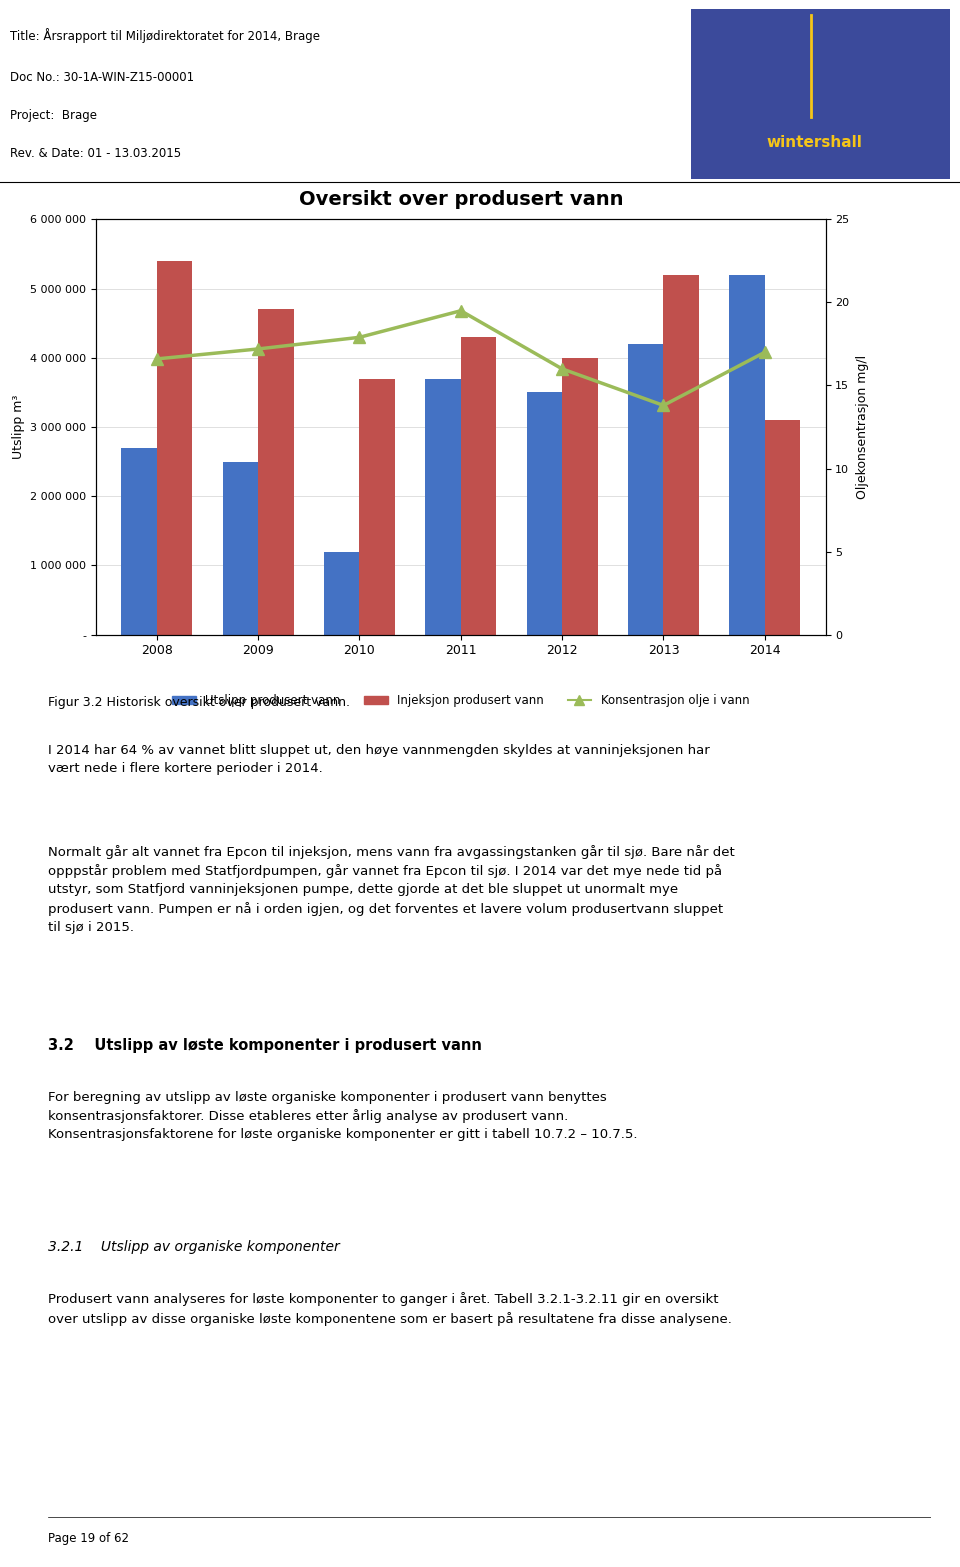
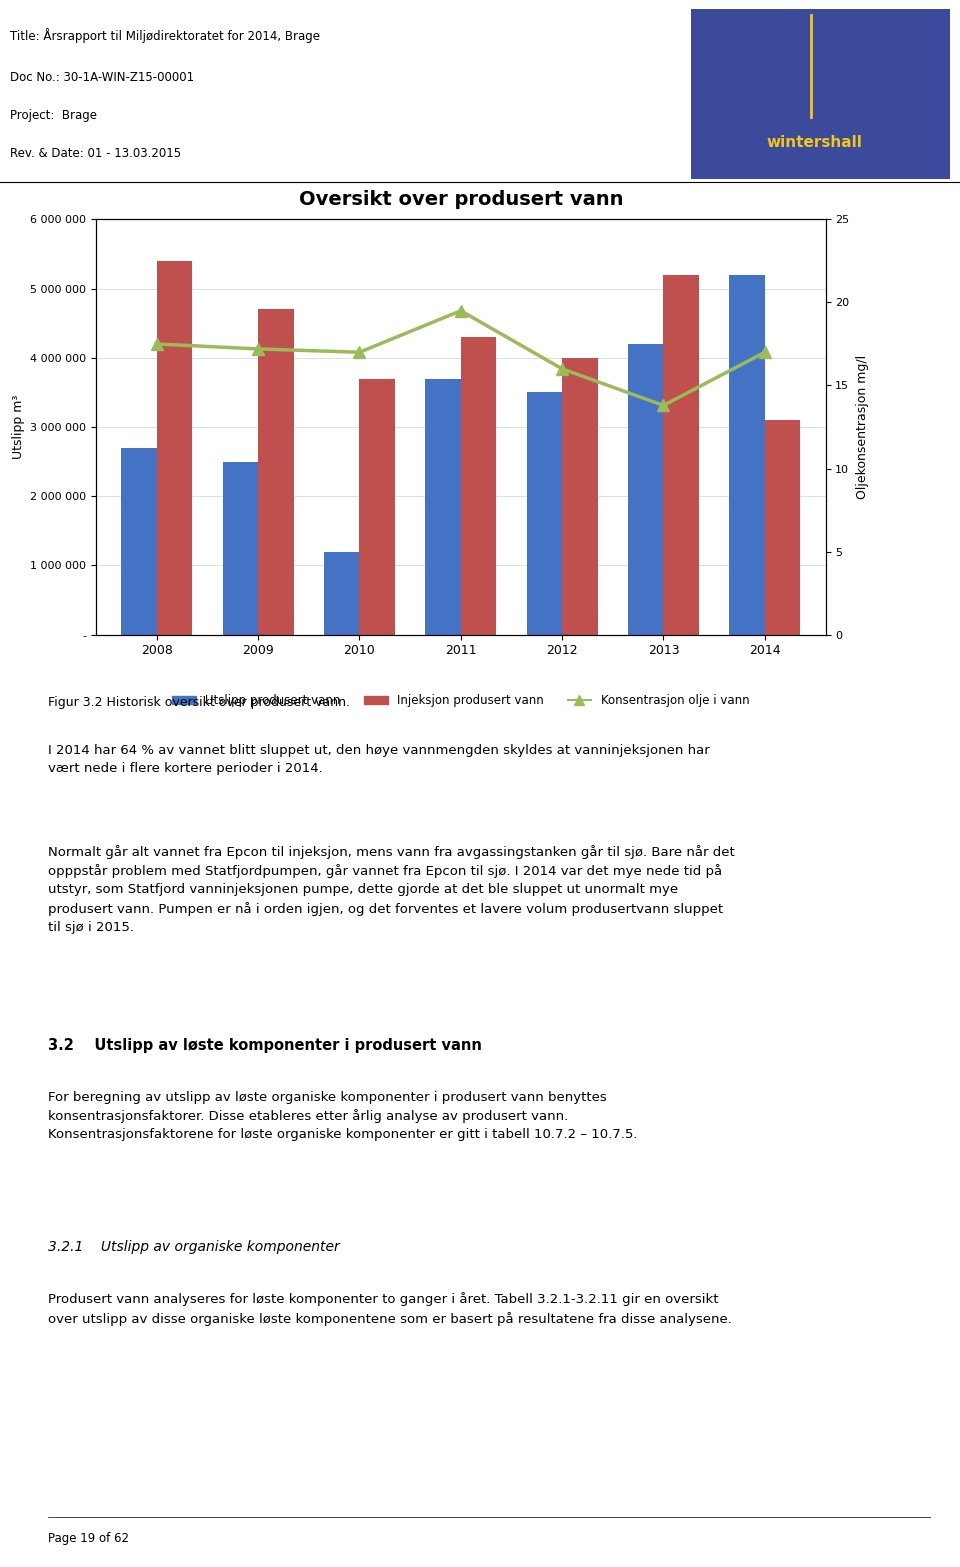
Konsentrasjon olje i vann/2008: 16.6 -> 17.5
Konsentrasjon olje i vann/2010: 17.9 -> 17.0
